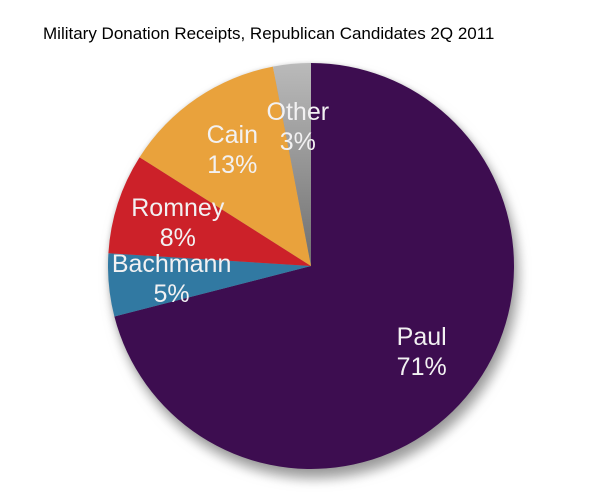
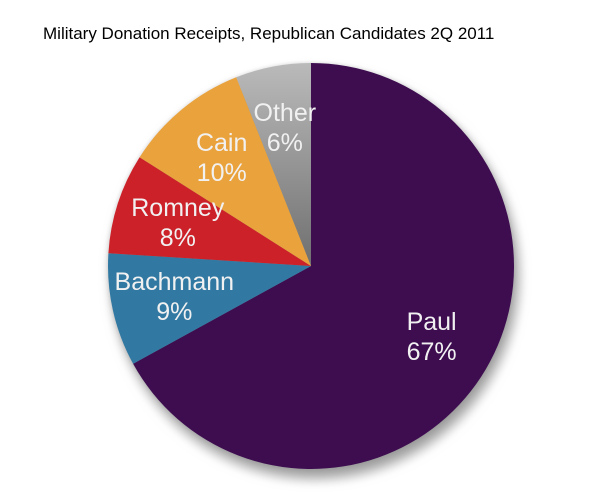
Paul: 71% -> 67%
Bachmann: 5% -> 9%
Cain: 13% -> 10%
Other: 3% -> 6%
